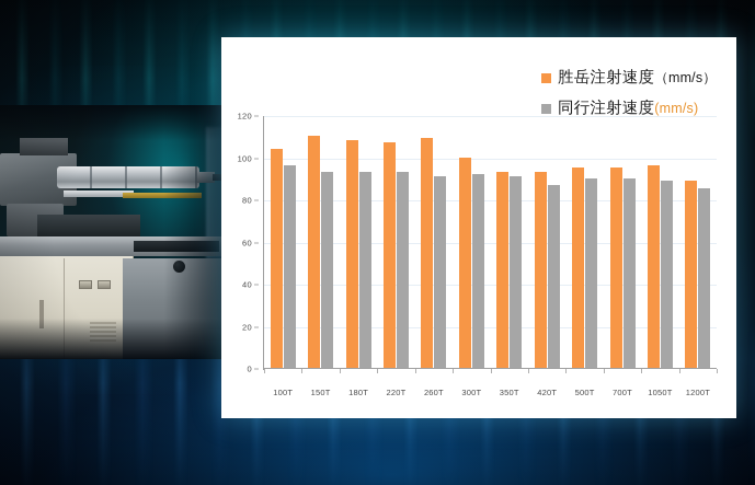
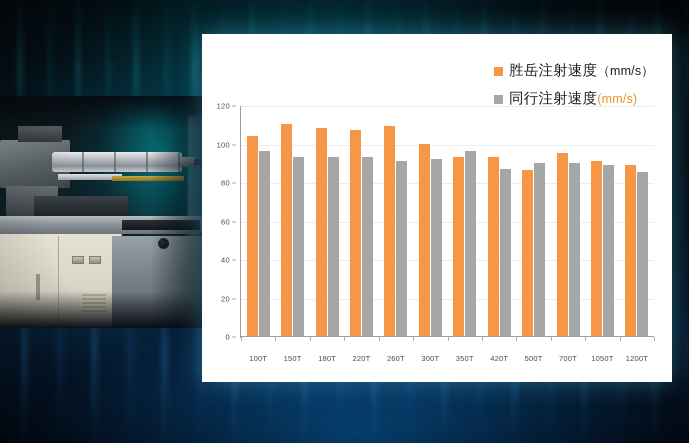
同行注射速度(mm/s)/350T: 91 -> 96
胜岳注射速度（mm/s）/500T: 95 -> 86
胜岳注射速度（mm/s）/1050T: 96 -> 91
